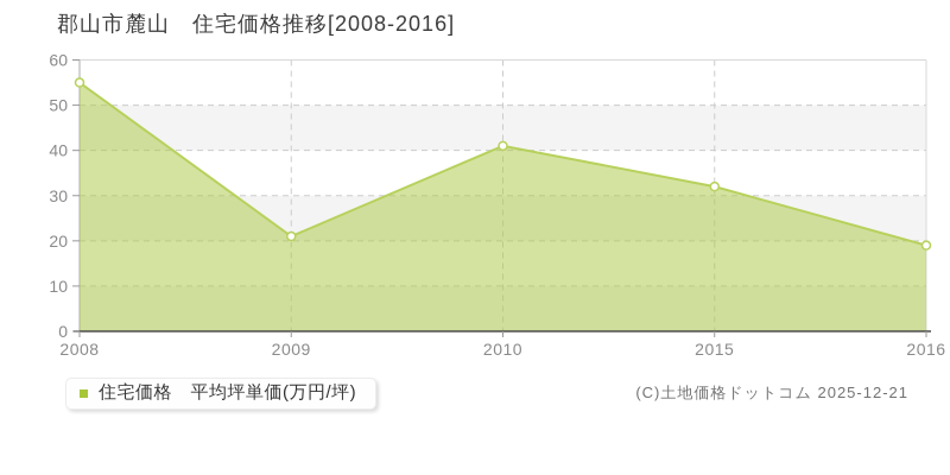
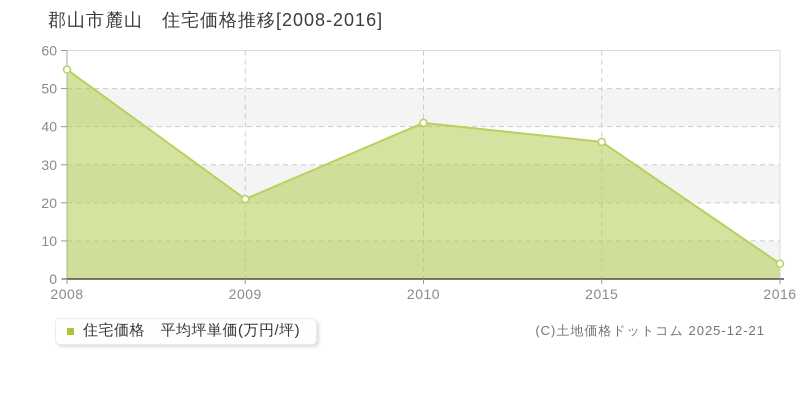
2015: 32 -> 36
2016: 19 -> 4
